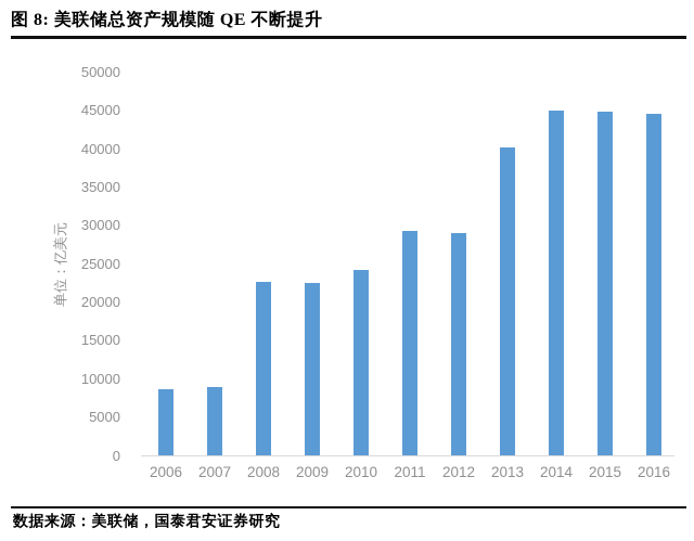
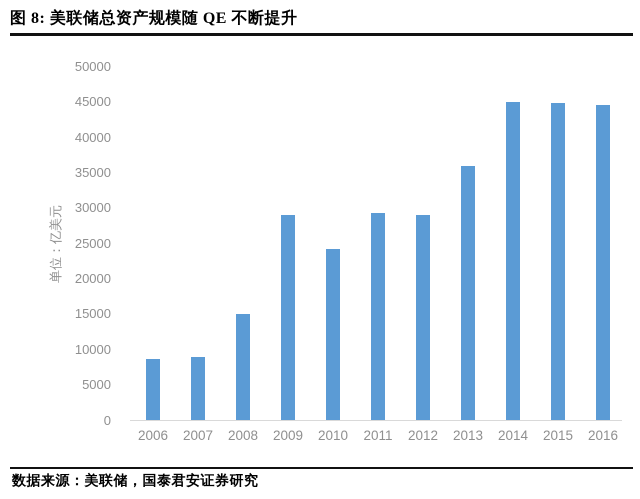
2008: 23000 -> 15000
2009: 22000 -> 29000
2013: 40000 -> 36000
